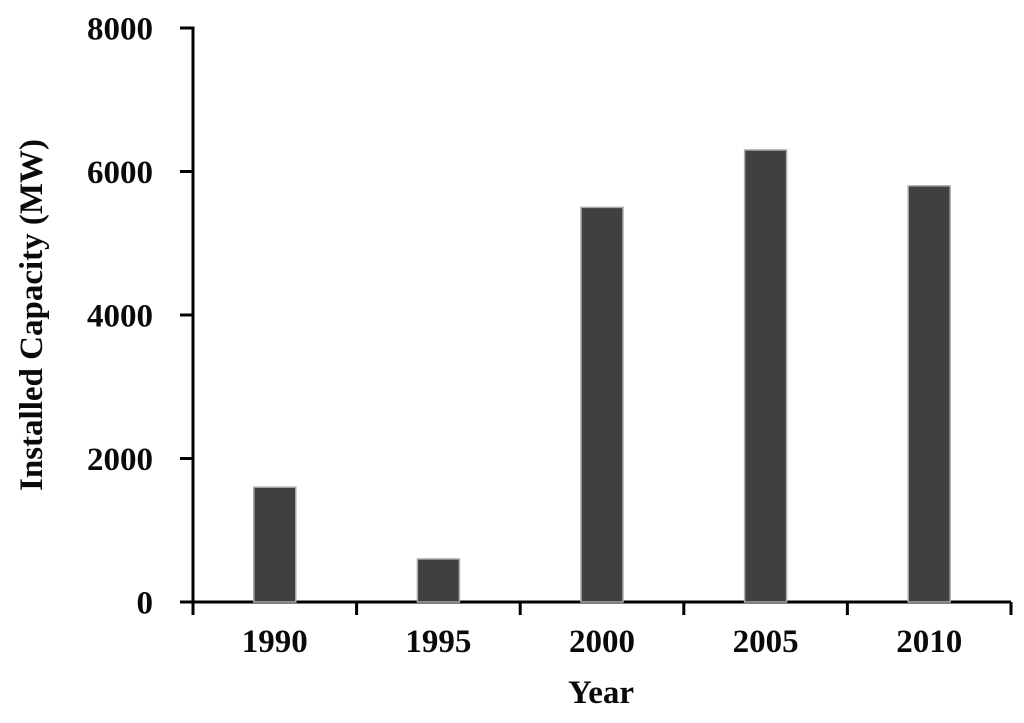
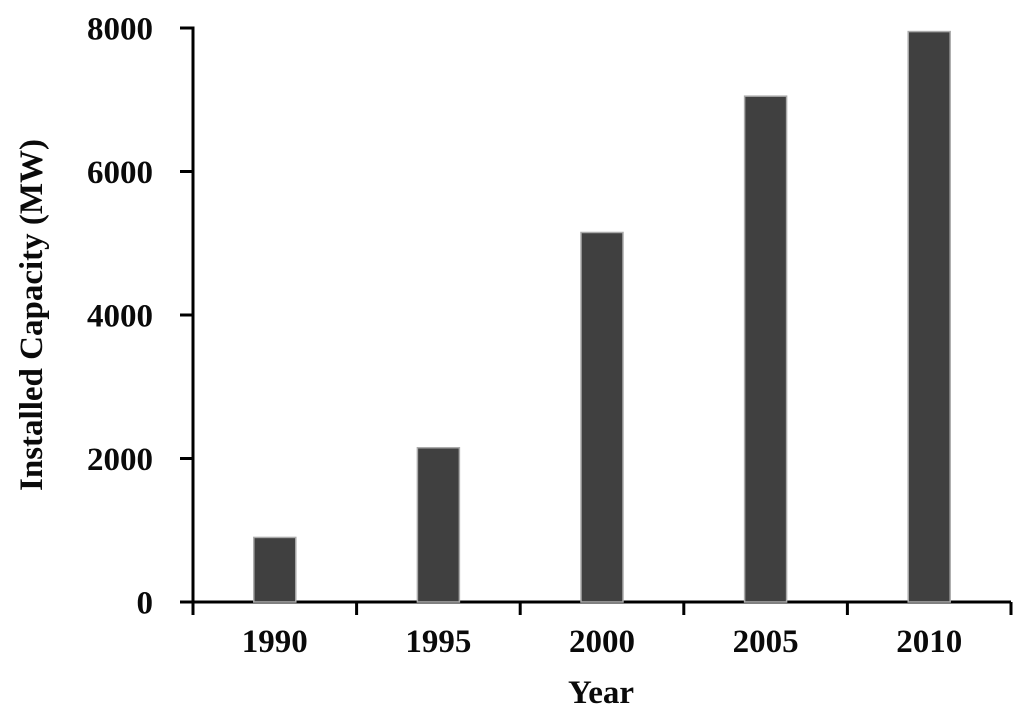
1990: 1600 -> 900
1995: 600 -> 2200
2000: 5500 -> 5200
2005: 6300 -> 7000
2010: 5800 -> 8000
